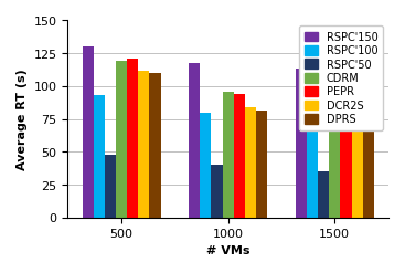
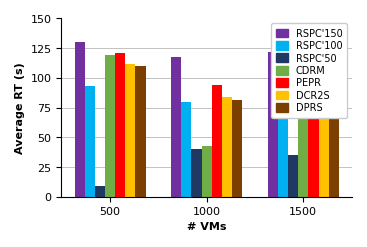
RSPC'50/500: 48 -> 9
CDRM/1000: 96 -> 43
RSPC'150/1500: 113 -> 122
